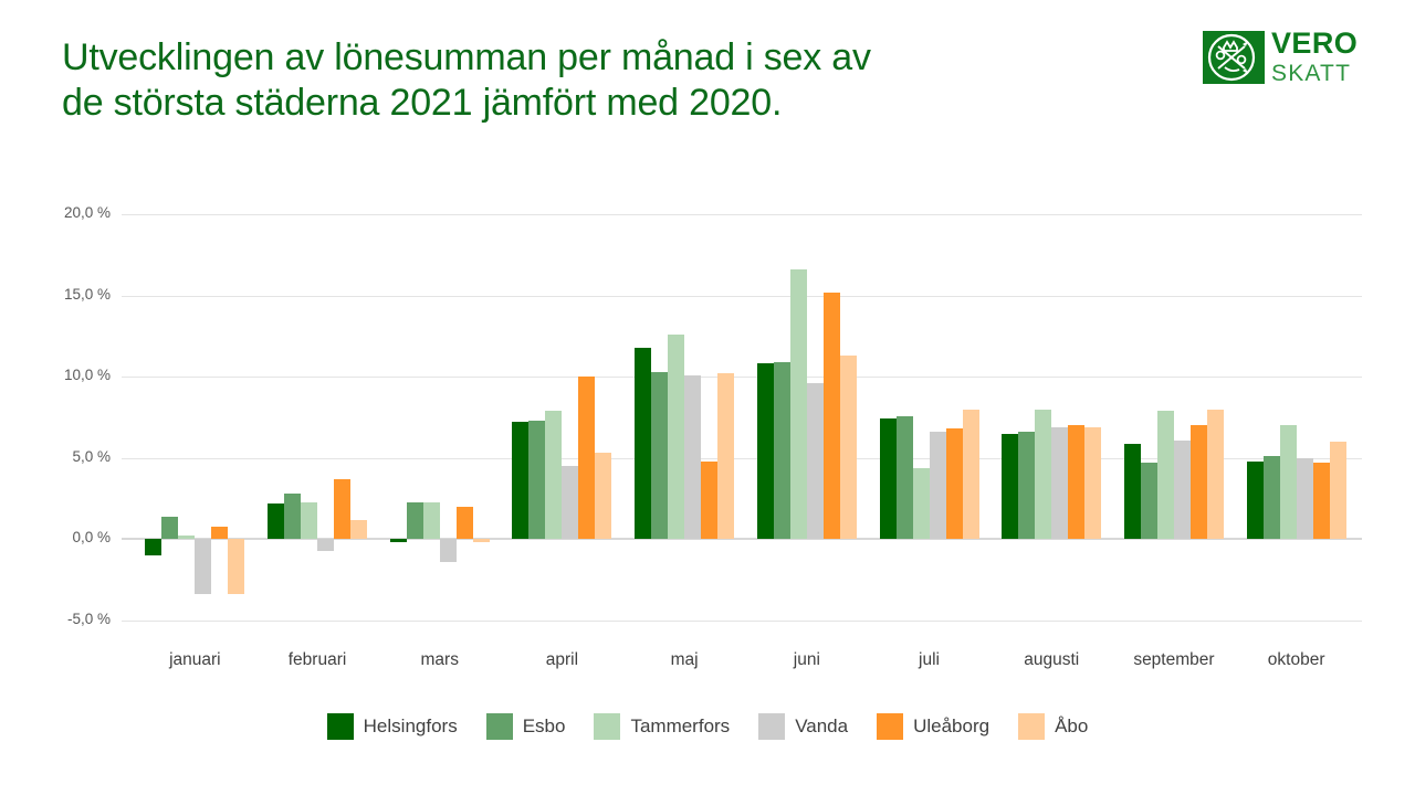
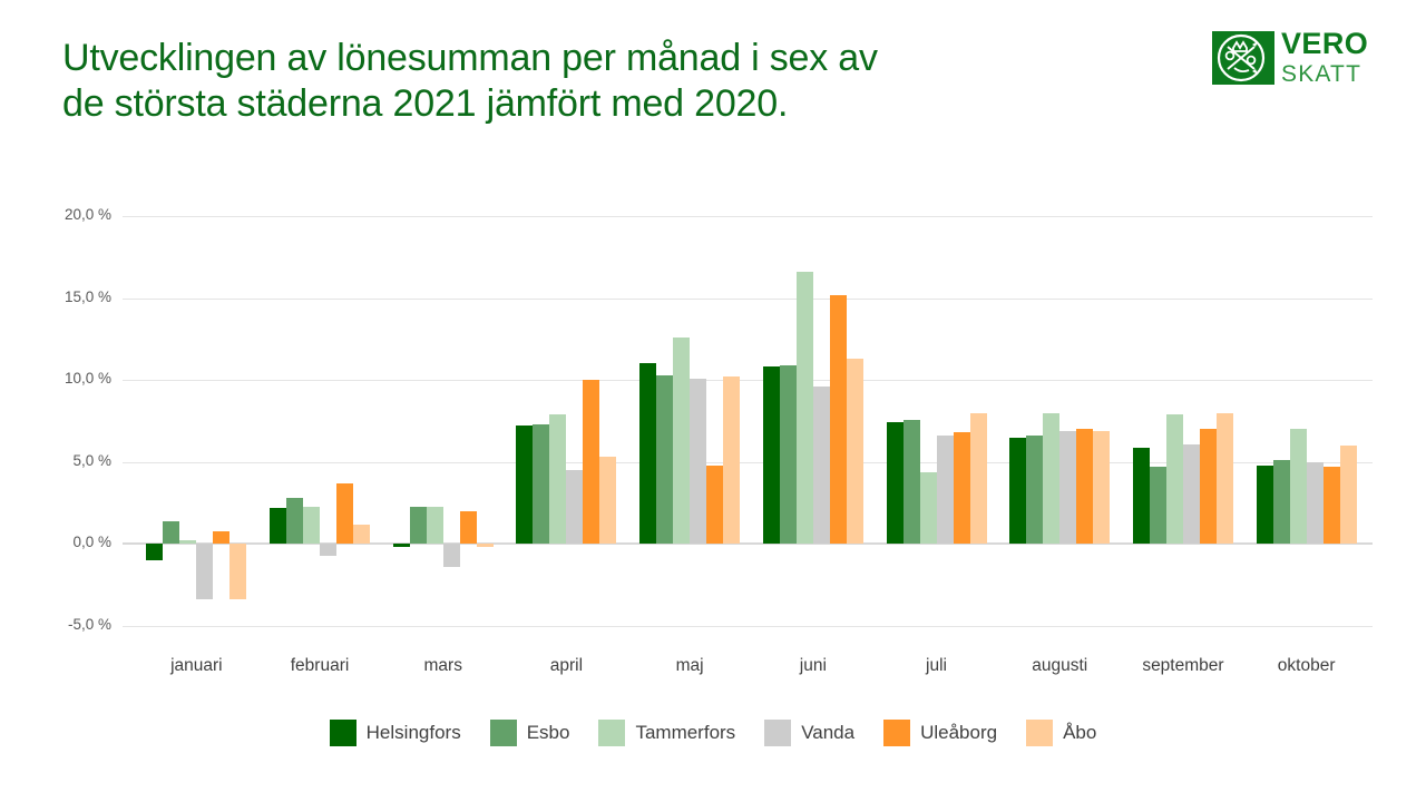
Helsingfors/maj: 11,8% -> 11,0%
